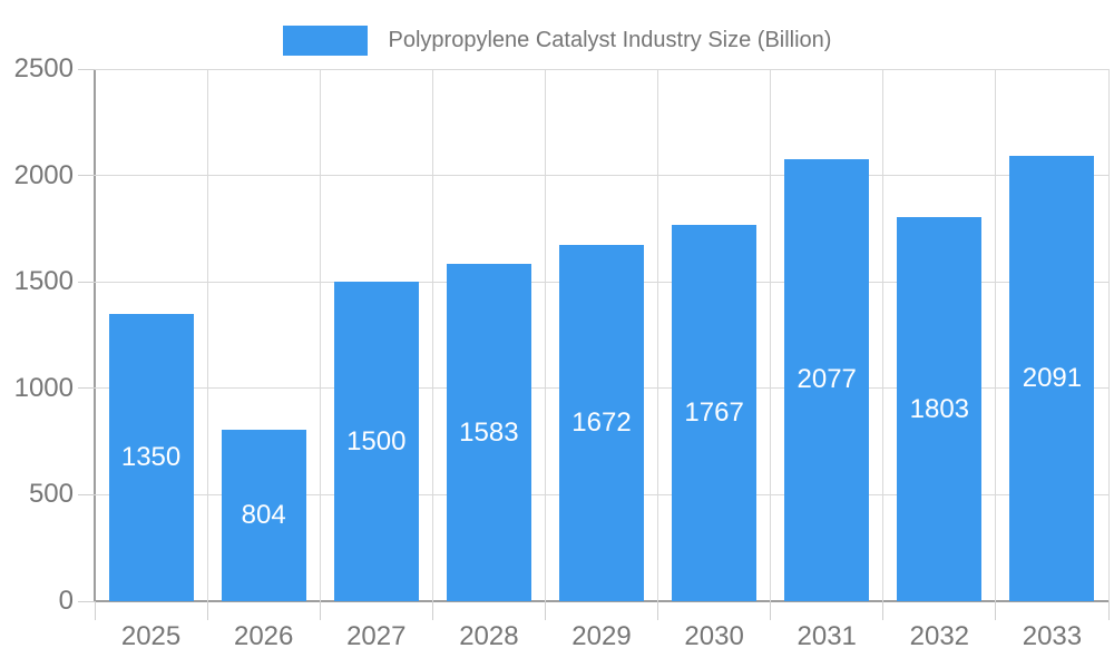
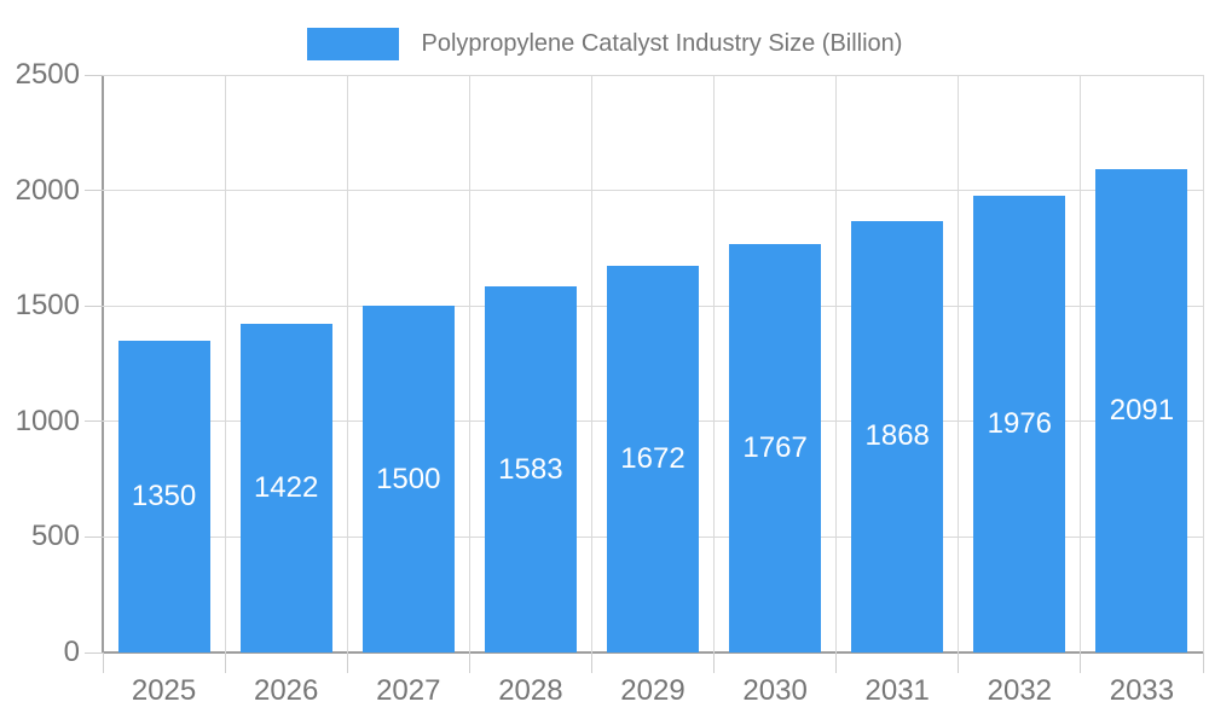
2026: 804 -> 1422
2031: 2077 -> 1868
2032: 1803 -> 1976
